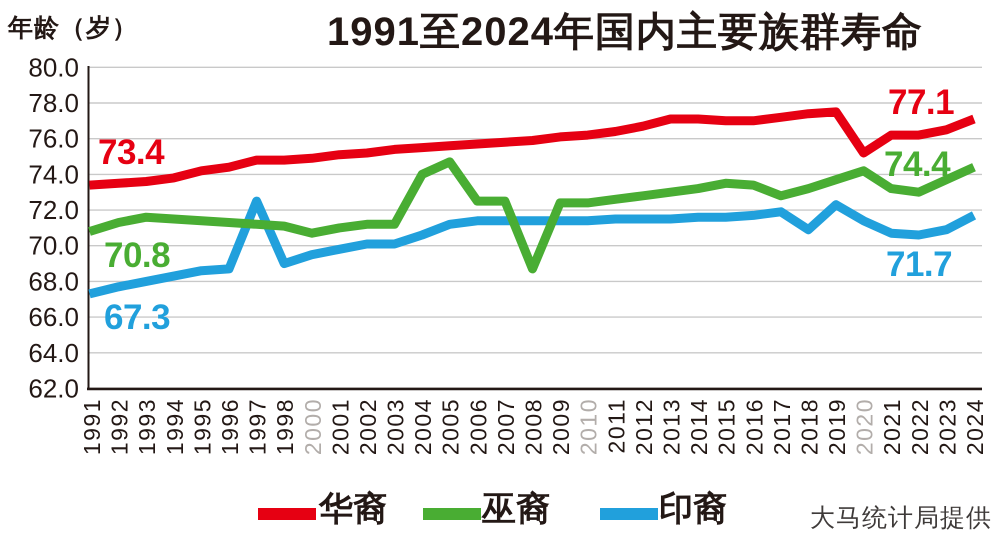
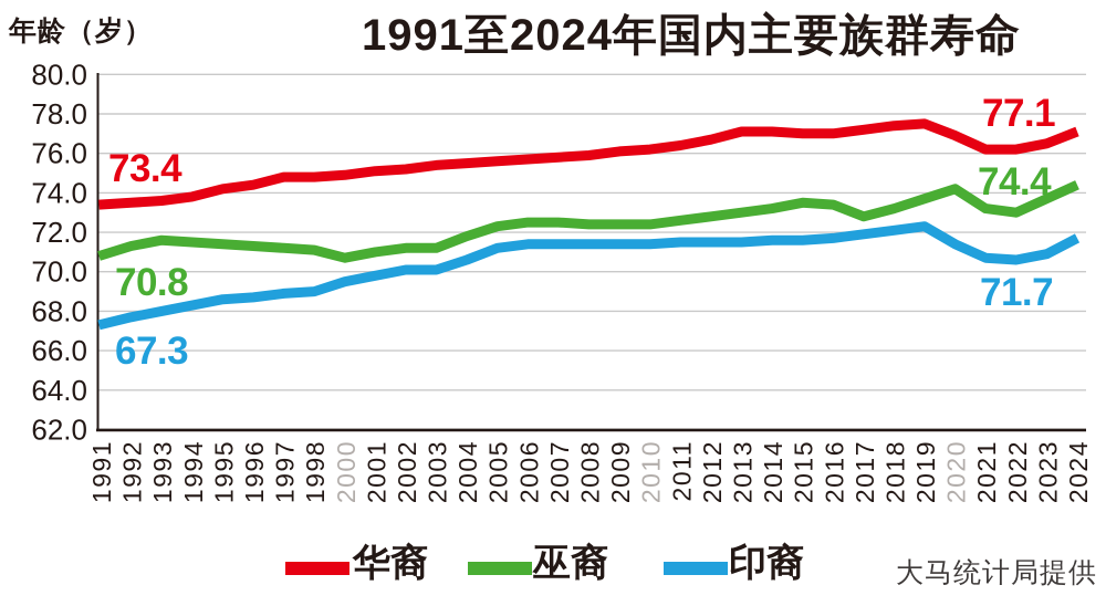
印裔/1997: 72.5 -> 68.9
巫裔/2004: 74.0 -> 71.8
巫裔/2005: 74.7 -> 72.3
巫裔/2008: 68.7 -> 72.4
印裔/2018: 70.9 -> 72.1
华裔/2020: 75.2 -> 76.9
